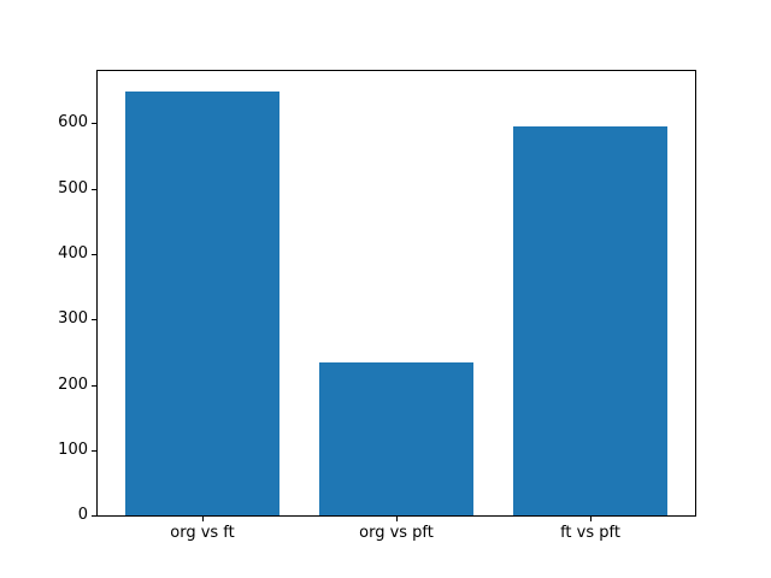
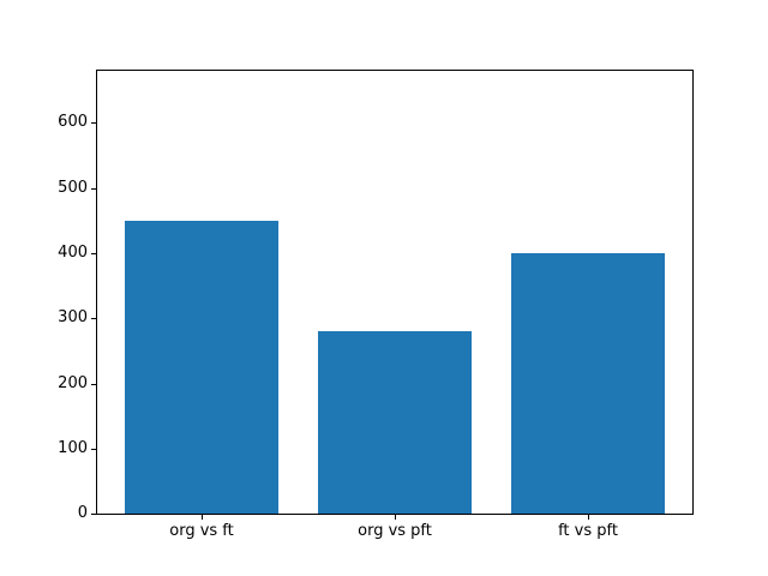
org vs ft: 650 -> 450
org vs pft: 240 -> 280
ft vs pft: 600 -> 400
